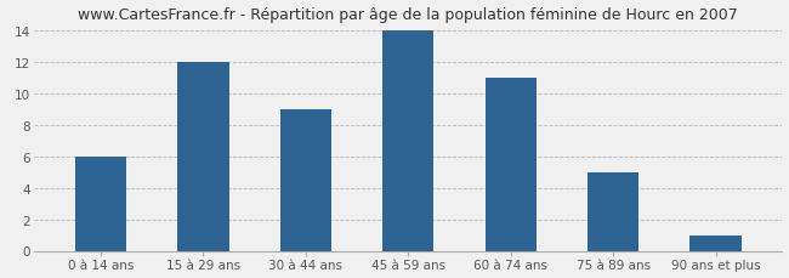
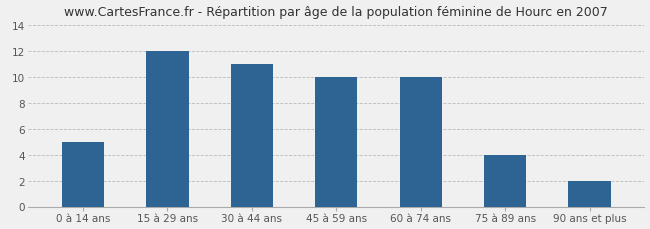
0 à 14 ans: 6 -> 5
30 à 44 ans: 9 -> 11
45 à 59 ans: 14 -> 10
60 à 74 ans: 11 -> 10
75 à 89 ans: 5 -> 4
90 ans et plus: 1 -> 2
